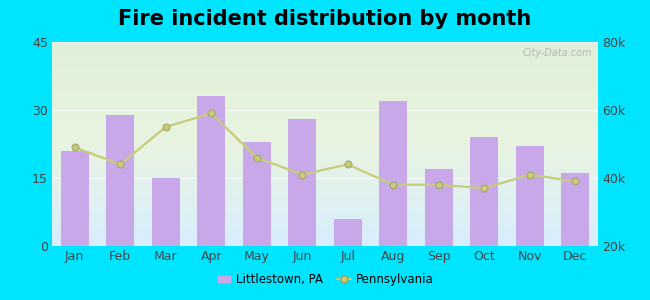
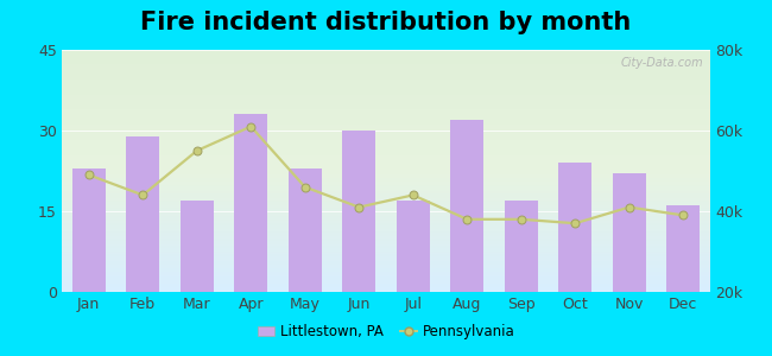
Littlestown, PA/Jan: 21 -> 23
Littlestown, PA/Mar: 15 -> 17
Pennsylvania/Apr: 59k -> 61k
Littlestown, PA/Jun: 28 -> 30
Littlestown, PA/Jul: 6 -> 17
